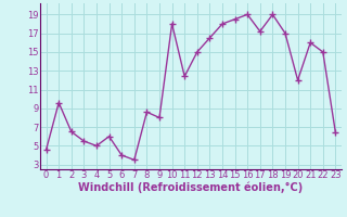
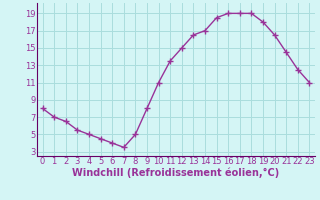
0: 4.6 -> 8.0
1: 9.6 -> 7.0
5: 6.0 -> 4.5
8: 8.6 -> 5.0
10: 18.0 -> 11.0
11: 12.4 -> 13.5
14: 18.0 -> 17.0
17: 17.2 -> 19.0
19: 17.0 -> 18.0
20: 12.0 -> 16.5
21: 16.0 -> 14.5
22: 15.0 -> 12.5
23: 6.4 -> 11.0
